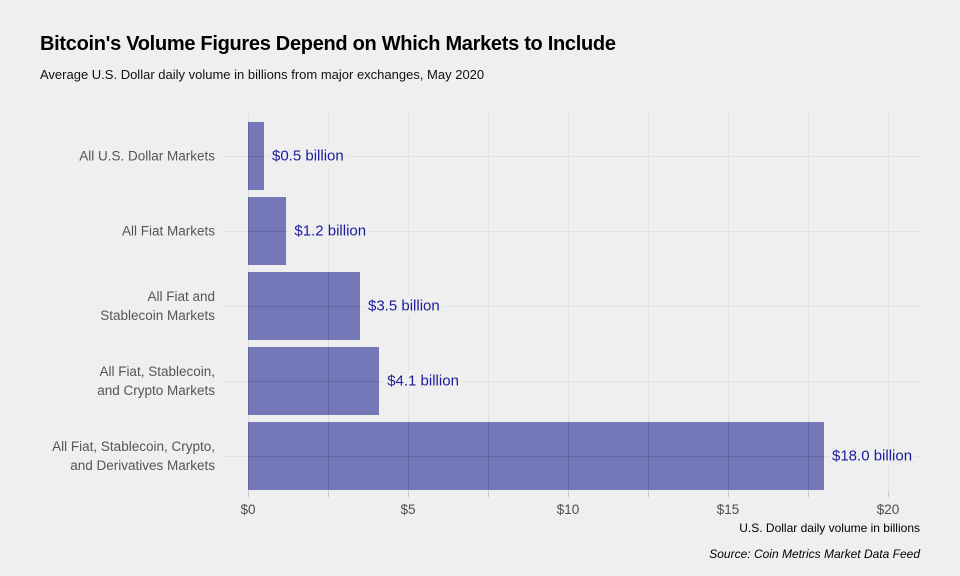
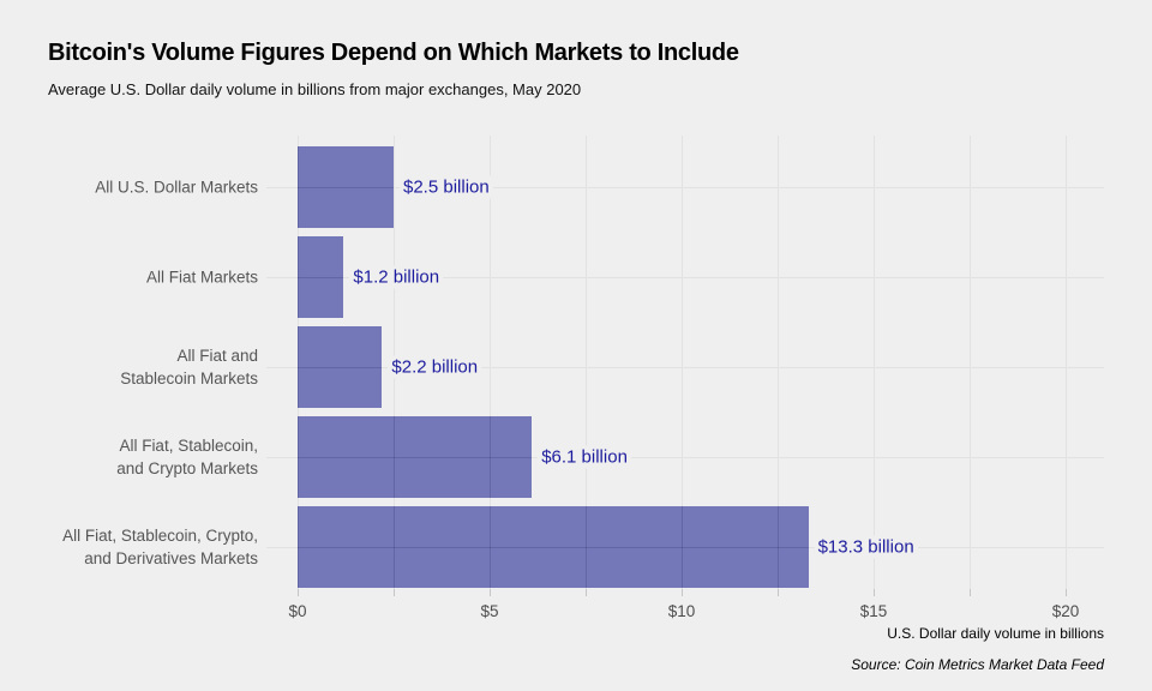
All U.S. Dollar Markets: $0.5 -> $2.5
All Fiat and Stablecoin Markets: $3.5 -> $2.2
All Fiat, Stablecoin, and Crypto Markets: $4.1 -> $6.1
All Fiat, Stablecoin, Crypto, and Derivatives Markets: $18.0 -> $13.3
